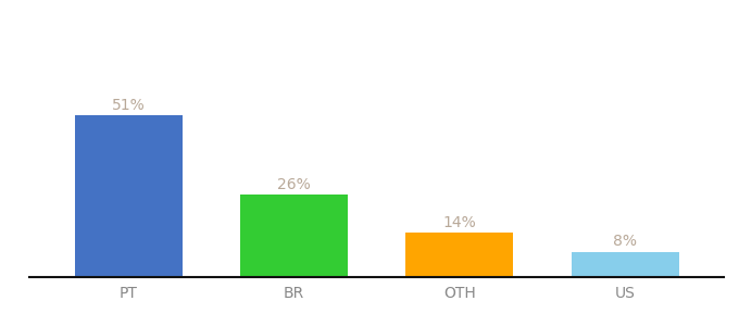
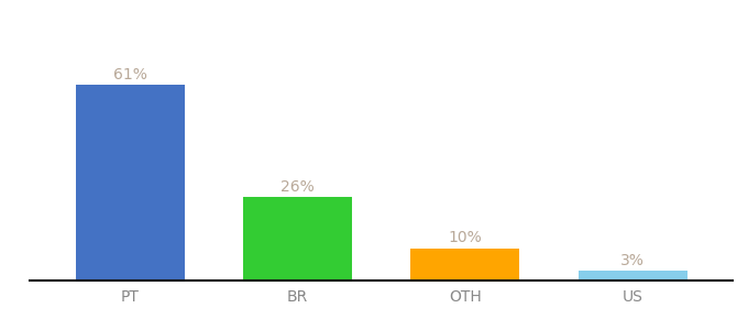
PT: 51% -> 61%
OTH: 14% -> 10%
US: 8% -> 3%
